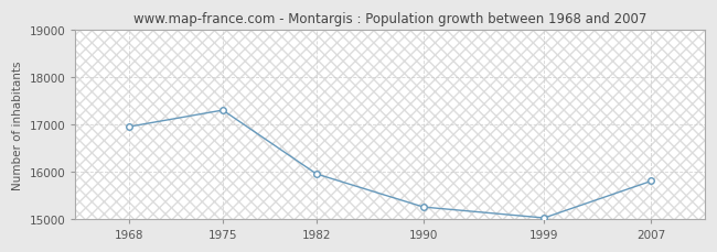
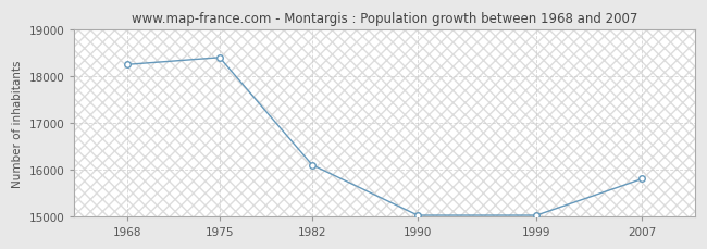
1968: 16950 -> 18250
1975: 17300 -> 18400
1982: 15950 -> 16100
1990: 15250 -> 15020
